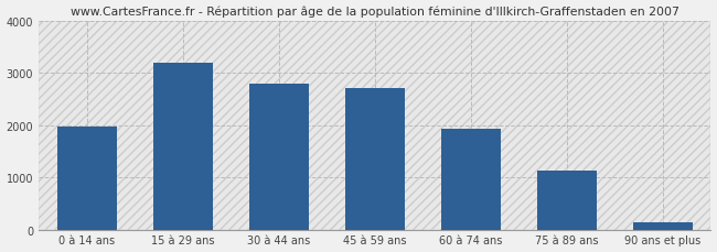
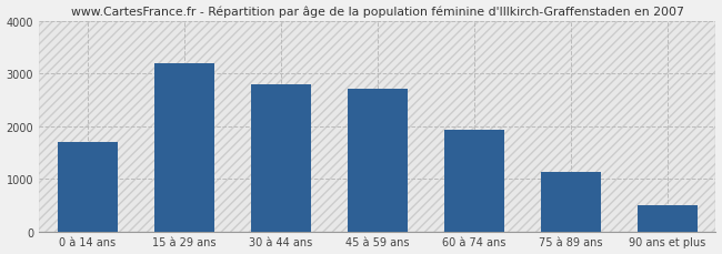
0 à 14 ans: 1970 -> 1700
90 ans et plus: 130 -> 500
